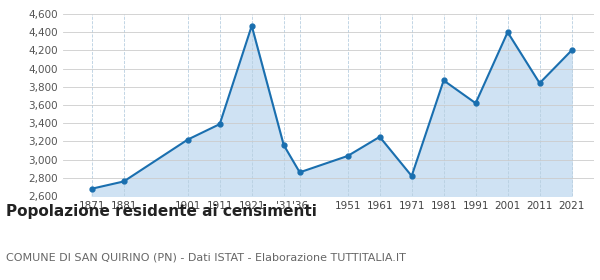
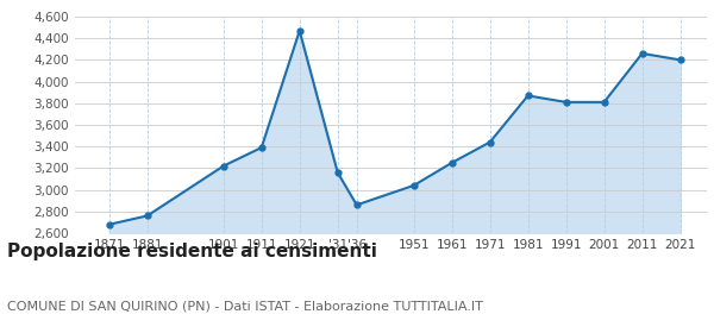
1971: 2,820 -> 3,440
1991: 3,620 -> 3,810
2001: 4,400 -> 3,810
2011: 3,840 -> 4,260
